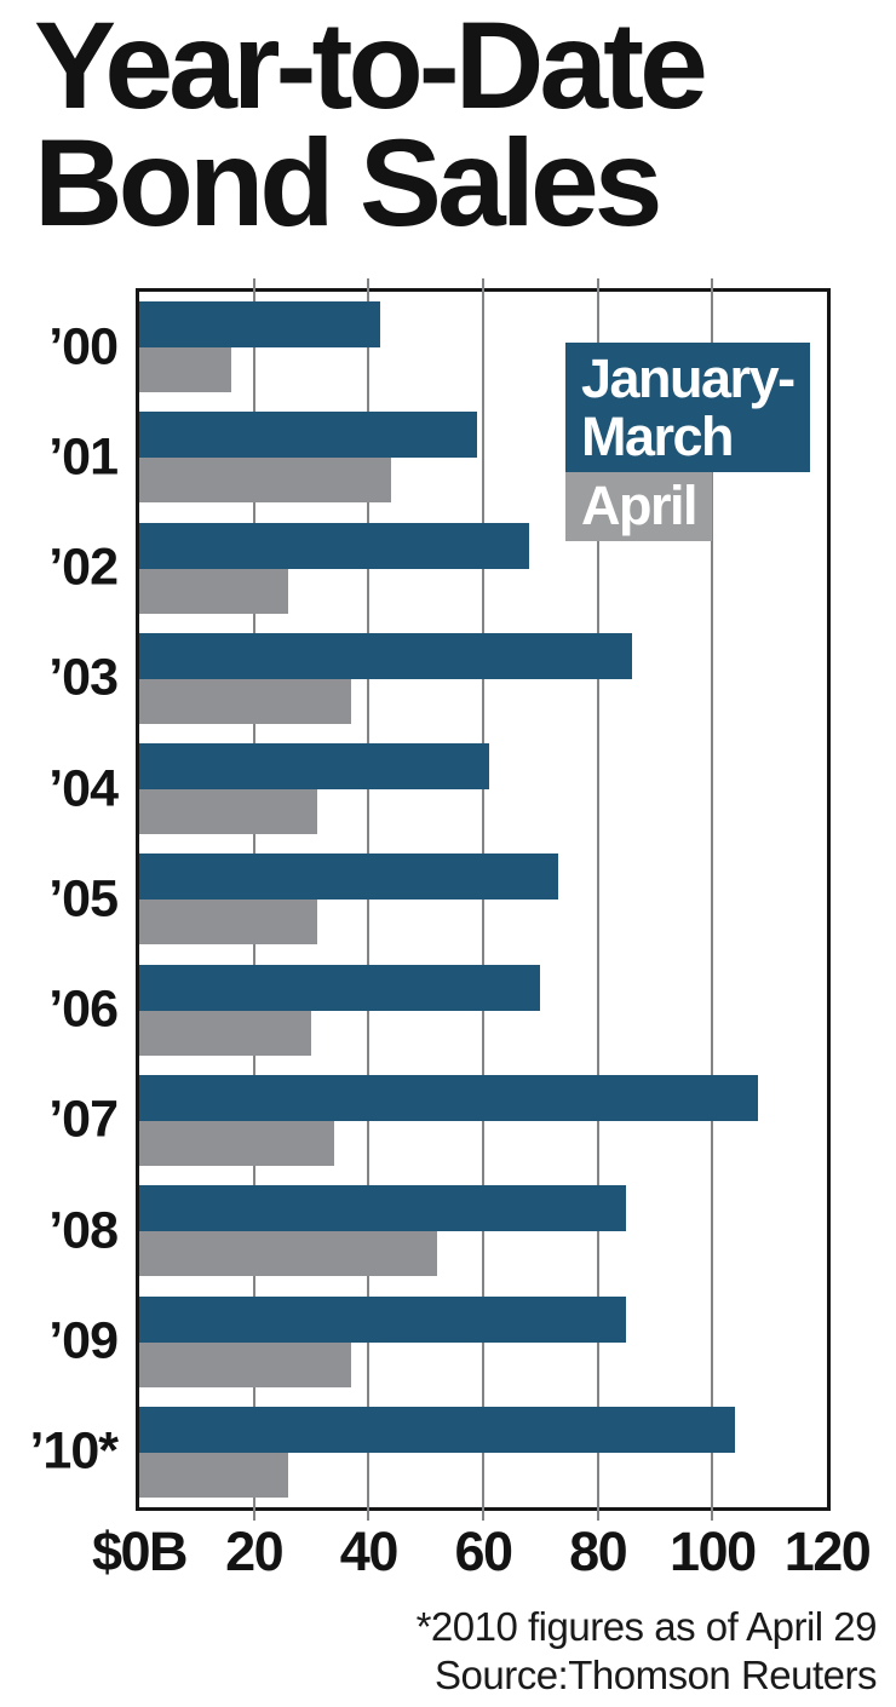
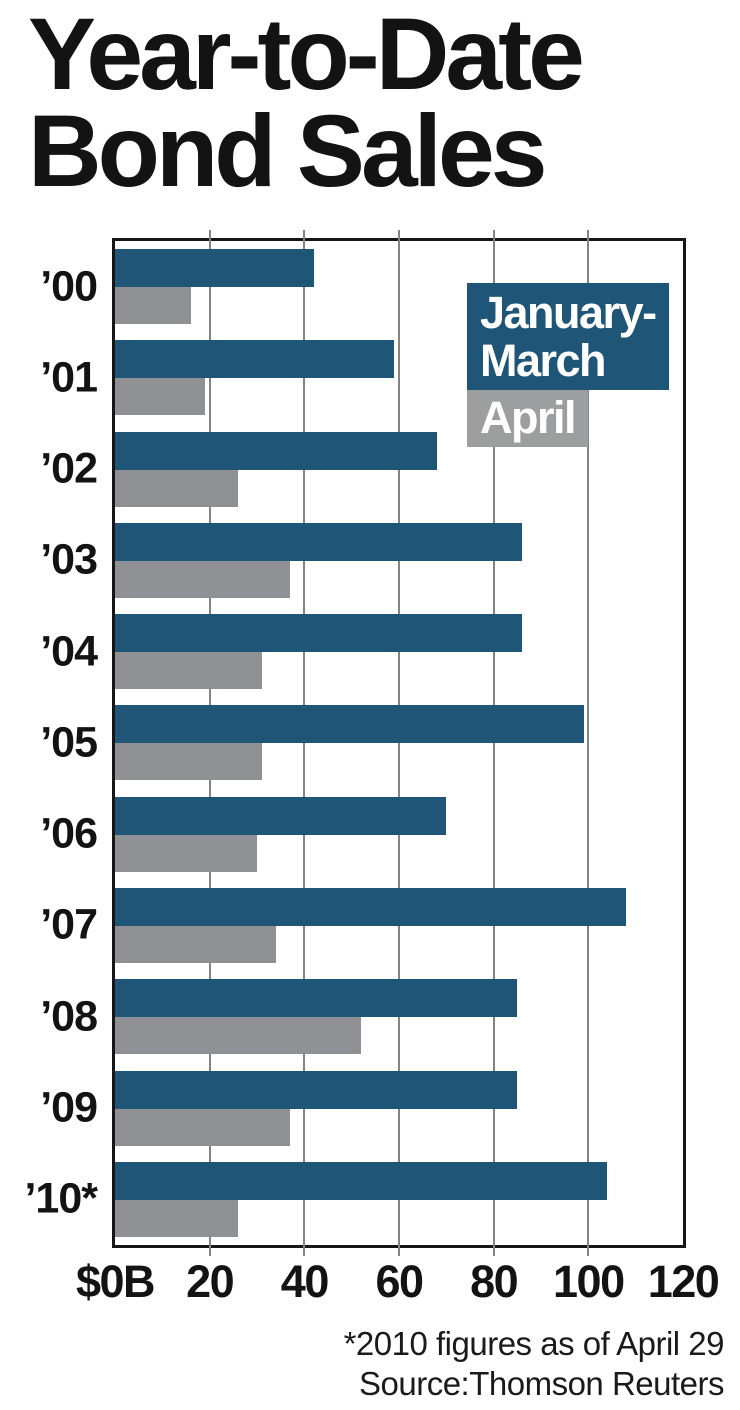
April/’01: 44 -> 19
January-March/’04: 61 -> 86
January-March/’05: 73 -> 99
